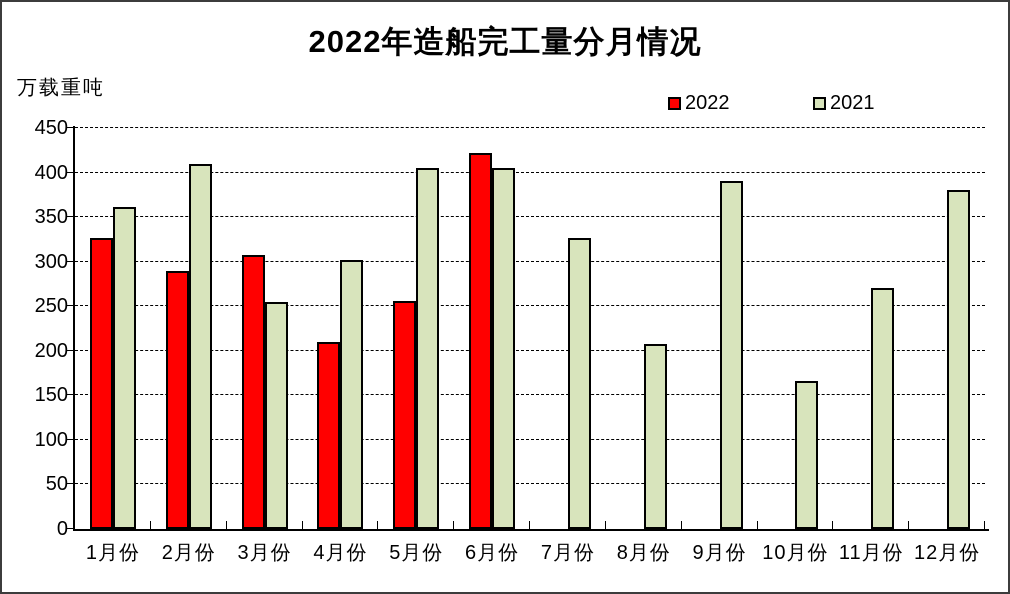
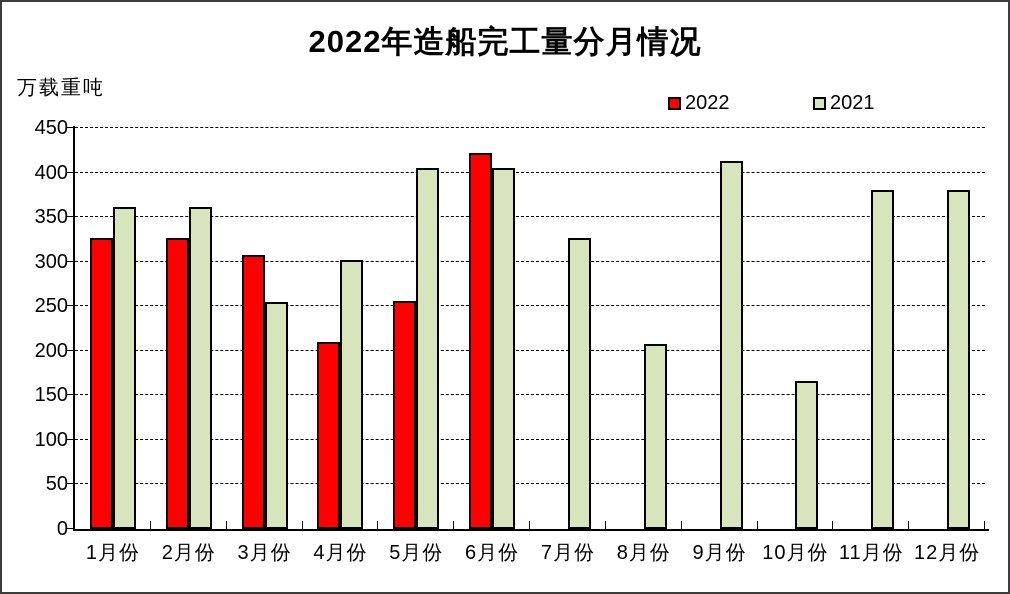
2022/2月份: 290 -> 330
2021/2月份: 410 -> 360
2021/9月份: 390 -> 410
2021/11月份: 270 -> 380
